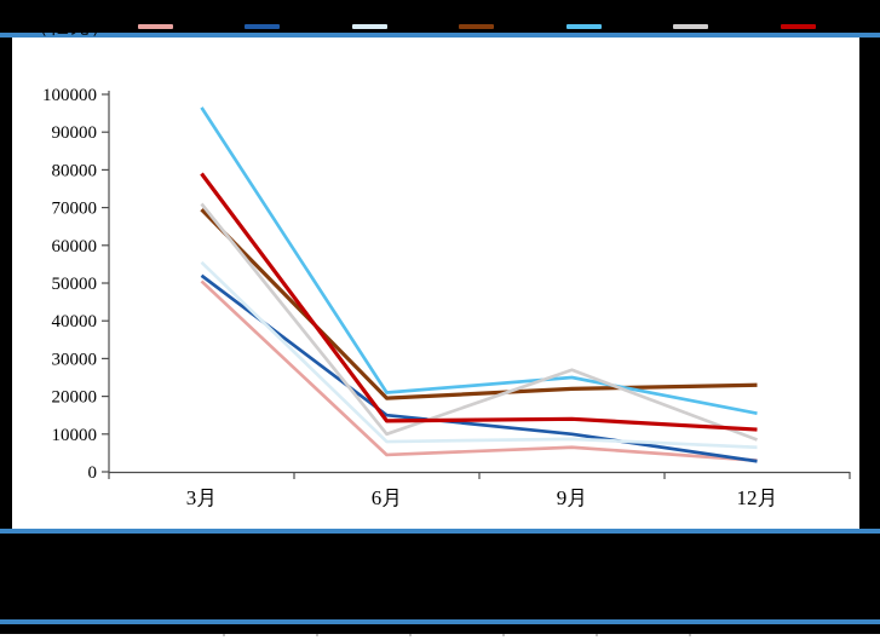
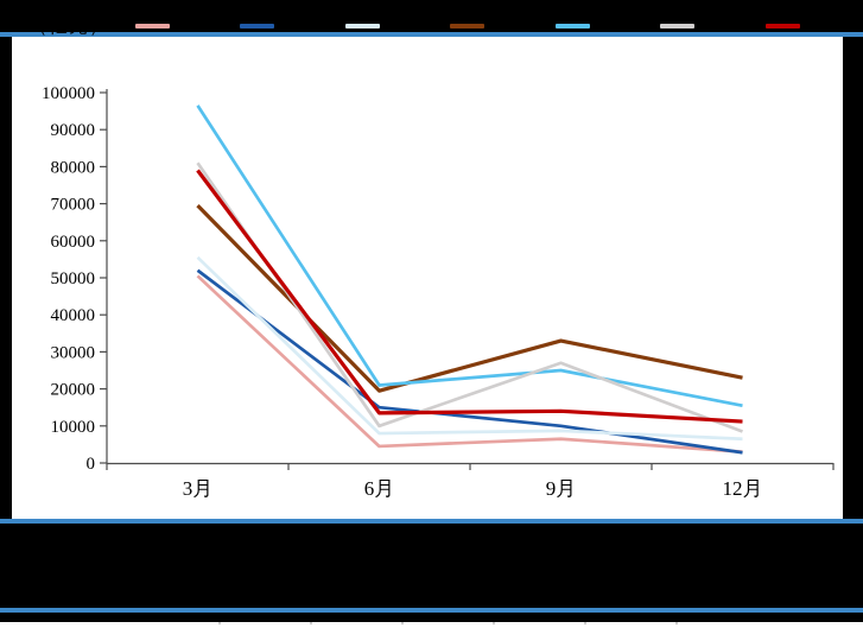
2024/3月: 71000 -> 81000
2022/9月: 22000 -> 33000
